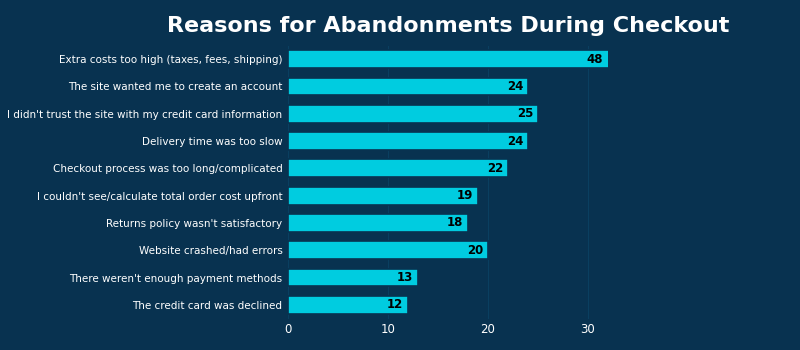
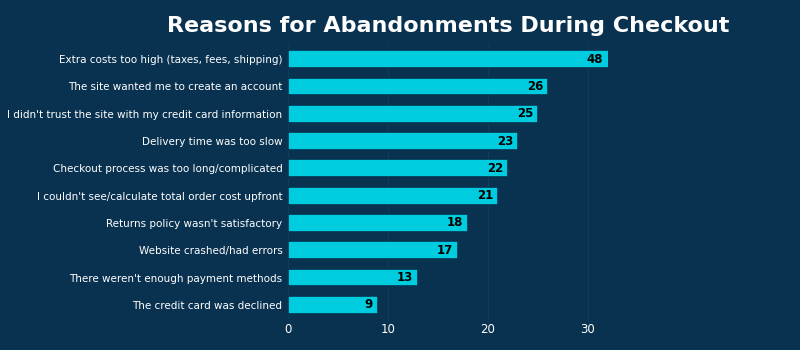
The site wanted me to create an account: 24 -> 26
Delivery time was too slow: 24 -> 23
I couldn't see/calculate total order cost upfront: 19 -> 21
Website crashed/had errors: 20 -> 17
The credit card was declined: 12 -> 9
